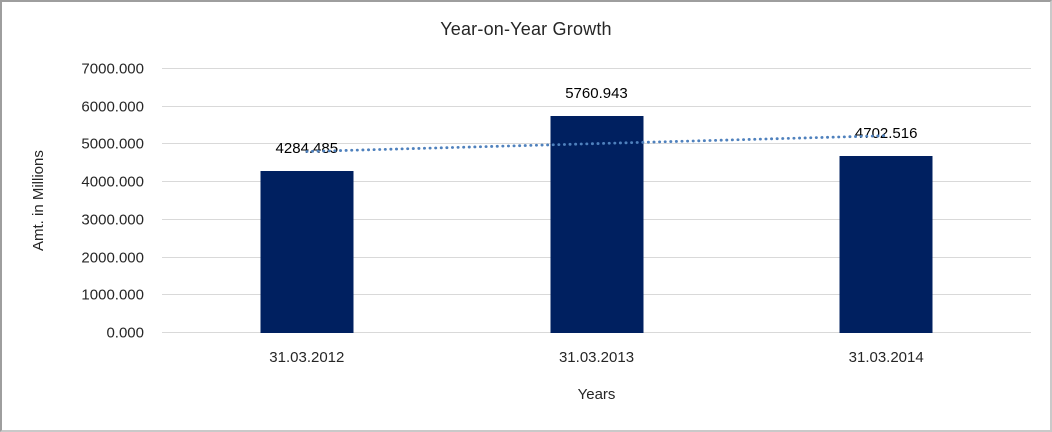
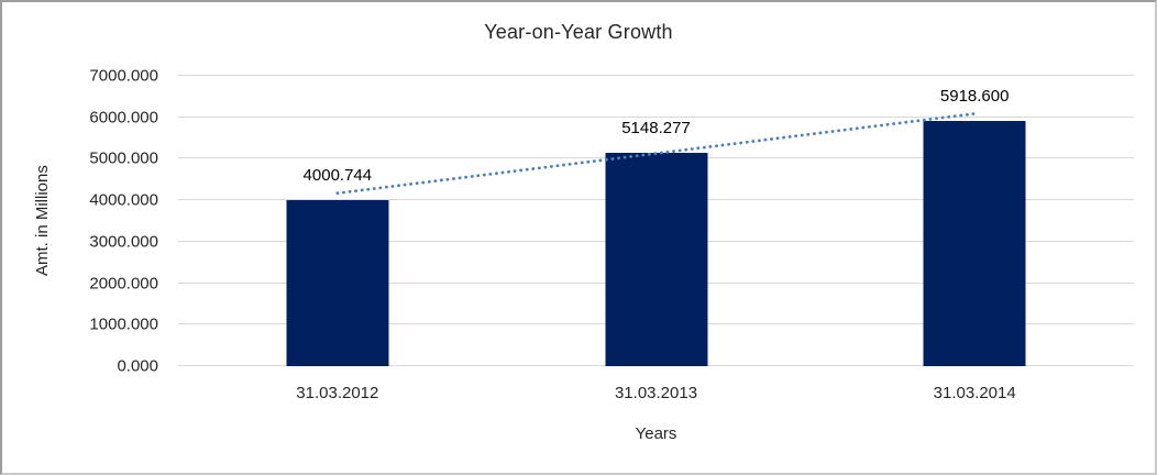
31.03.2012: 4284.485 -> 4000.744
31.03.2013: 5760.943 -> 5148.277
31.03.2014: 4702.516 -> 5918.600
